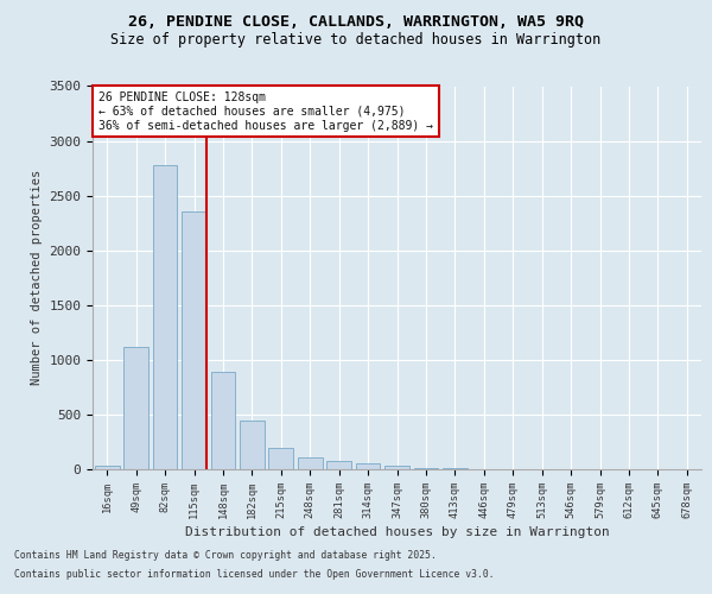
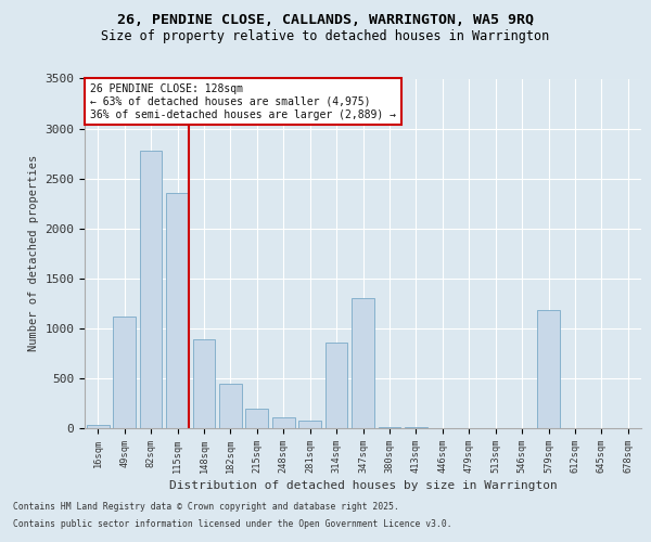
314sqm: 60 -> 860
347sqm: 30 -> 1300
579sqm: 0 -> 1180
